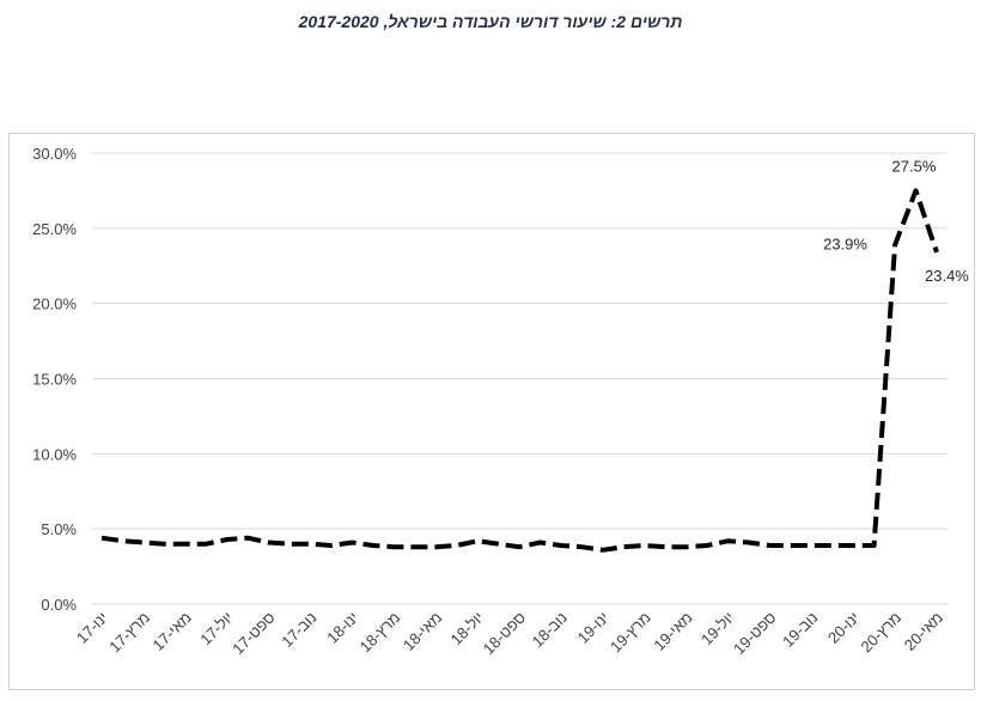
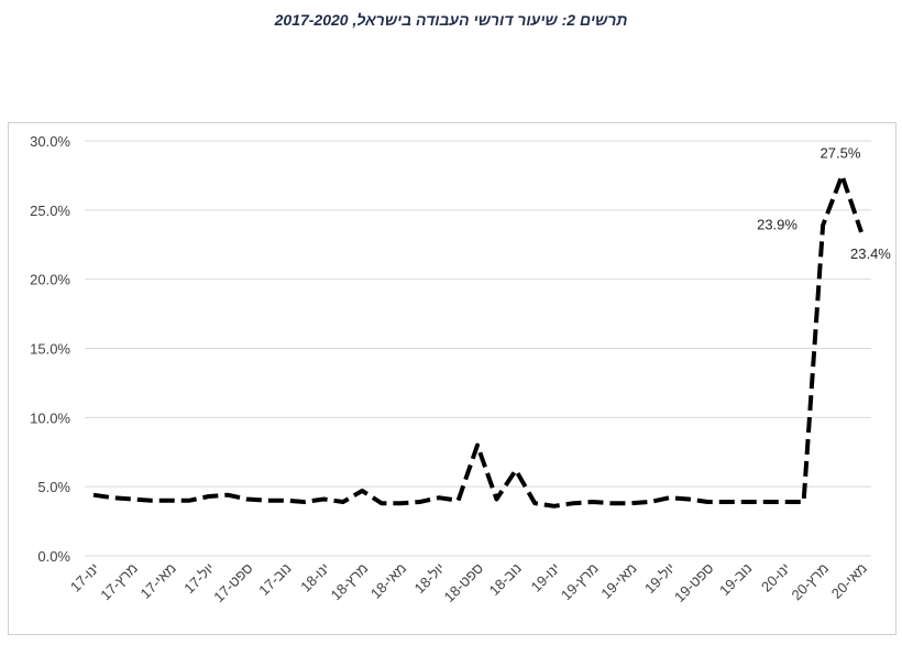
מרץ-18: 3.8% -> 4.7%
ספט-18: 3.8% -> 8.0%
נוב-18: 3.9% -> 6.2%
